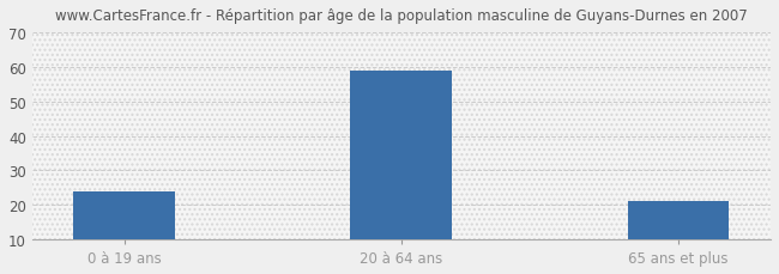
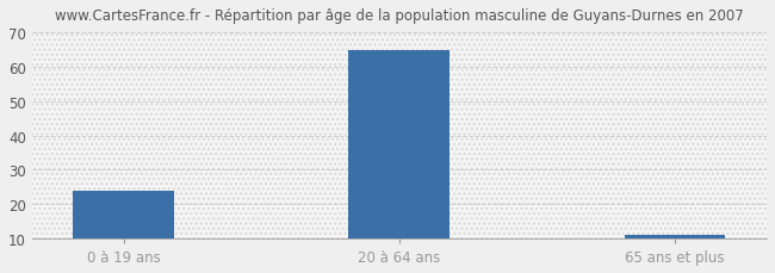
20 à 64 ans: 59 -> 65
65 ans et plus: 21 -> 11
